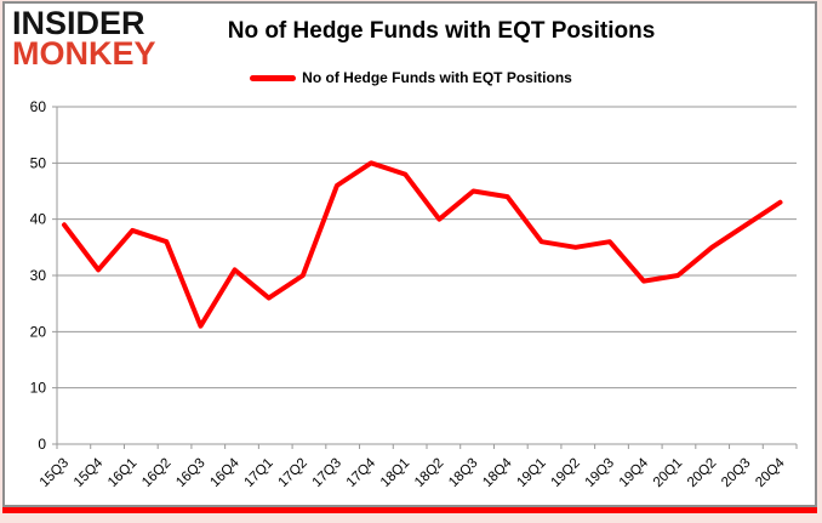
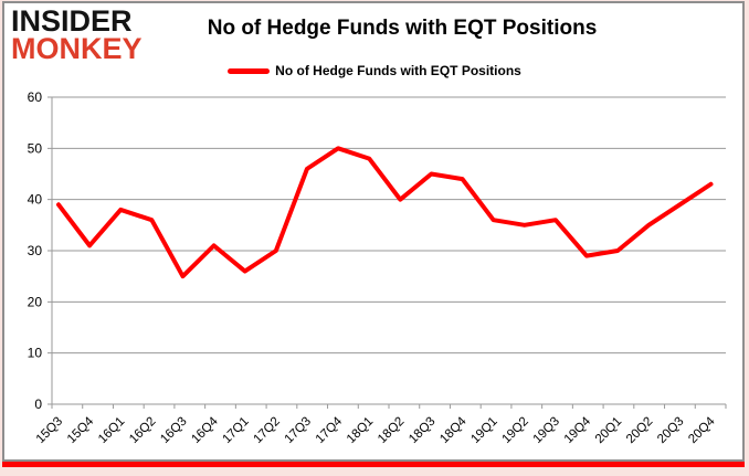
16Q3: 21 -> 25
